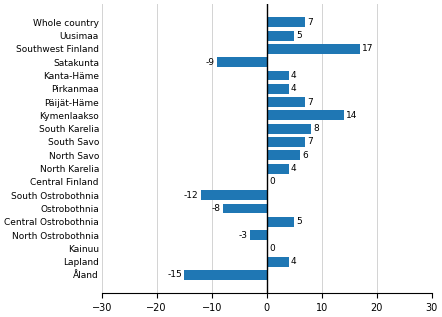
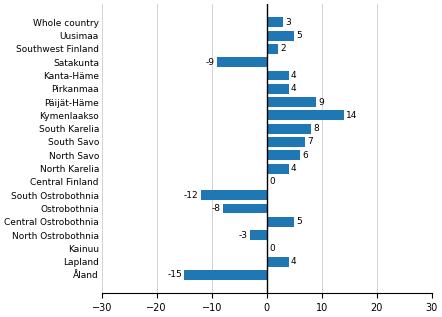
Whole country: 7 -> 3
Southwest Finland: 17 -> 2
Päijät-Häme: 7 -> 9
